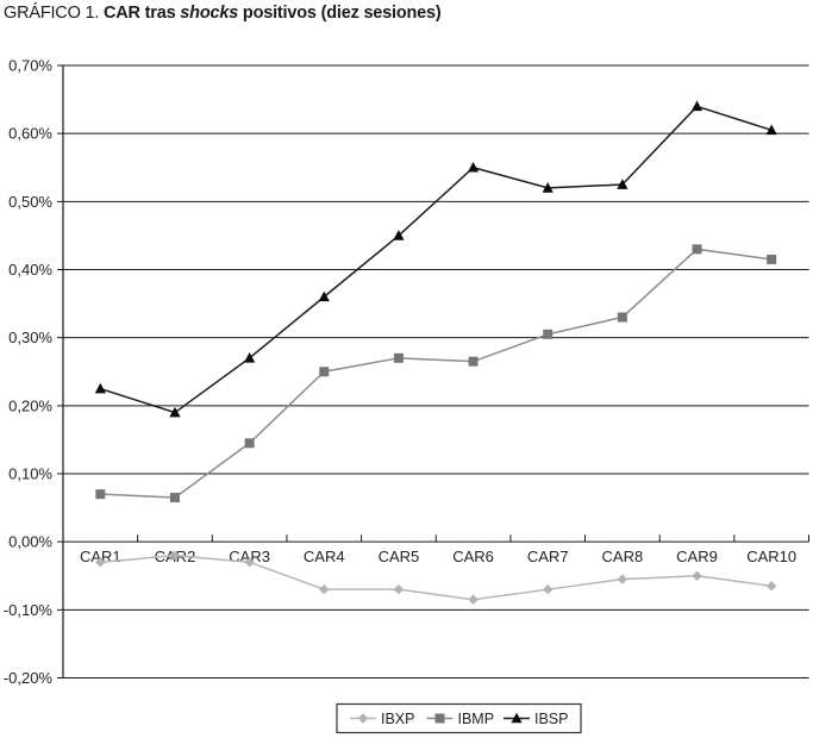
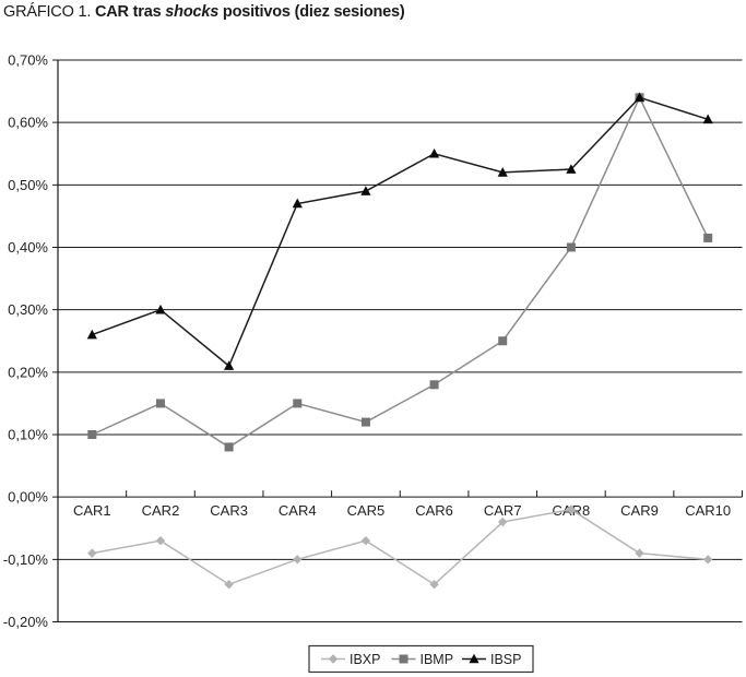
IBXP/CAR1: -0,03% -> -0,09%
IBMP/CAR1: 0,07% -> 0,10%
IBSP/CAR1: 0,23% -> 0,26%
IBXP/CAR2: -0,02% -> -0,07%
IBMP/CAR2: 0,07% -> 0,15%
IBSP/CAR2: 0,19% -> 0,30%
IBXP/CAR3: -0,03% -> -0,14%
IBMP/CAR3: 0,14% -> 0,08%
IBSP/CAR3: 0,27% -> 0,21%
IBXP/CAR4: -0,07% -> -0,10%
IBMP/CAR4: 0,25% -> 0,15%
IBSP/CAR4: 0,36% -> 0,47%
IBMP/CAR5: 0,27% -> 0,12%
IBSP/CAR5: 0,45% -> 0,49%
IBXP/CAR6: -0,09% -> -0,14%
IBMP/CAR6: 0,27% -> 0,18%
IBXP/CAR7: -0,07% -> -0,04%
IBMP/CAR7: 0,30% -> 0,25%
IBXP/CAR8: -0,06% -> -0,02%
IBMP/CAR8: 0,33% -> 0,40%
IBXP/CAR9: -0,05% -> -0,09%
IBMP/CAR9: 0,43% -> 0,64%
IBXP/CAR10: -0,07% -> -0,10%
